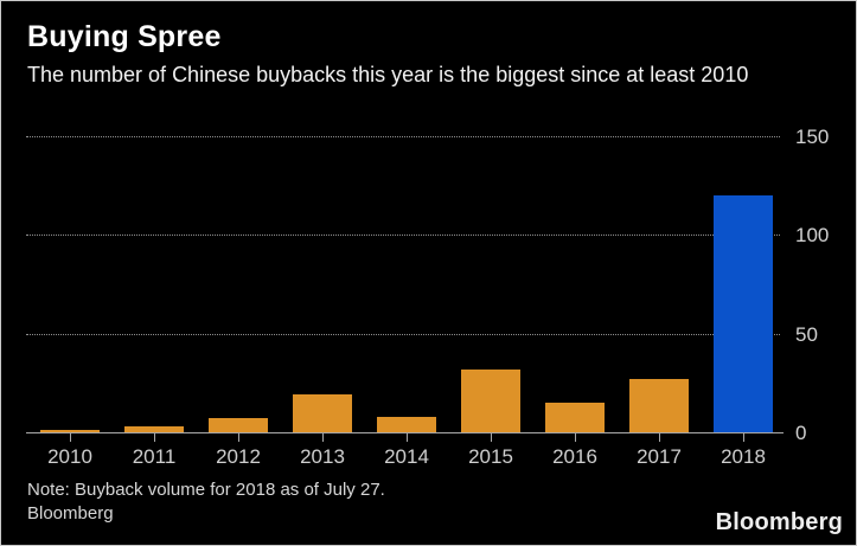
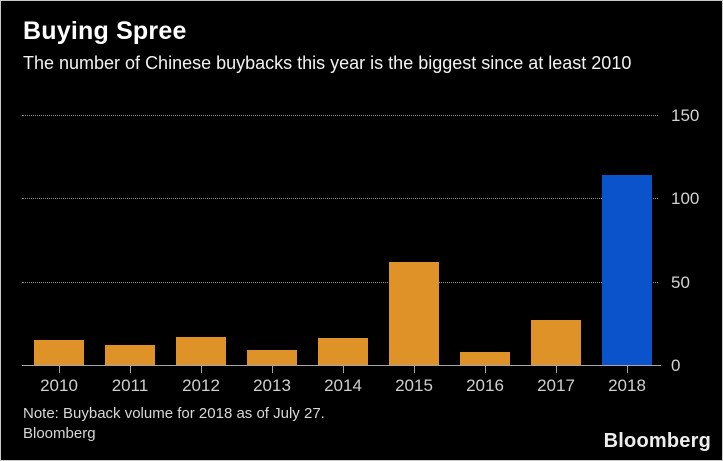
2010: 1 -> 15
2011: 3 -> 12
2012: 7 -> 17
2013: 19 -> 9
2014: 8 -> 16
2015: 32 -> 62
2016: 15 -> 8
2018: 120 -> 114
